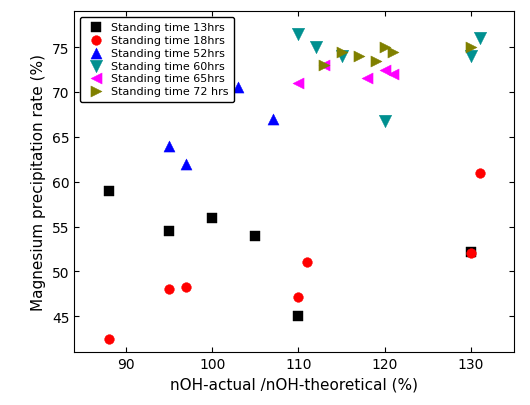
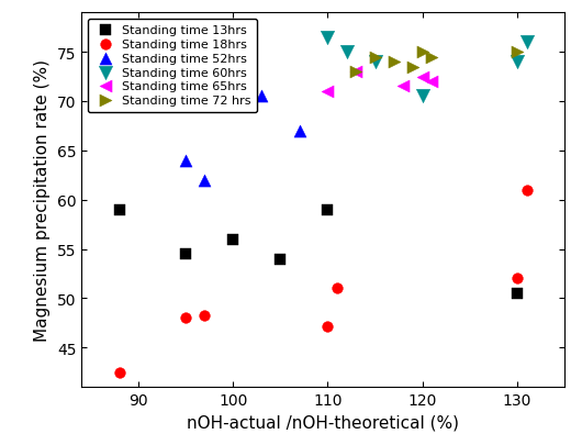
Standing time 13hrs/110: 45.0 -> 59.0
Standing time 60hrs/120: 66.8 -> 70.5
Standing time 13hrs/130: 52.2 -> 50.5
